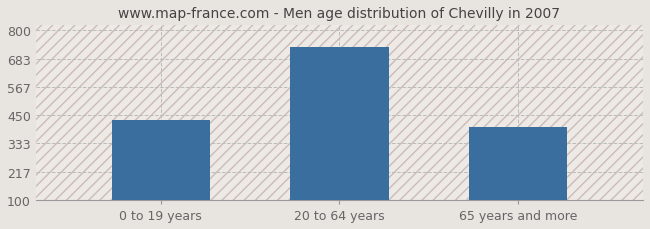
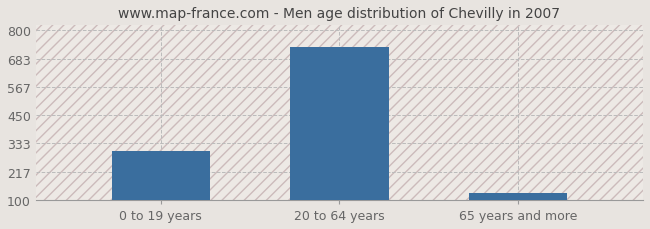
0 to 19 years: 430 -> 300
65 years and more: 400 -> 130
